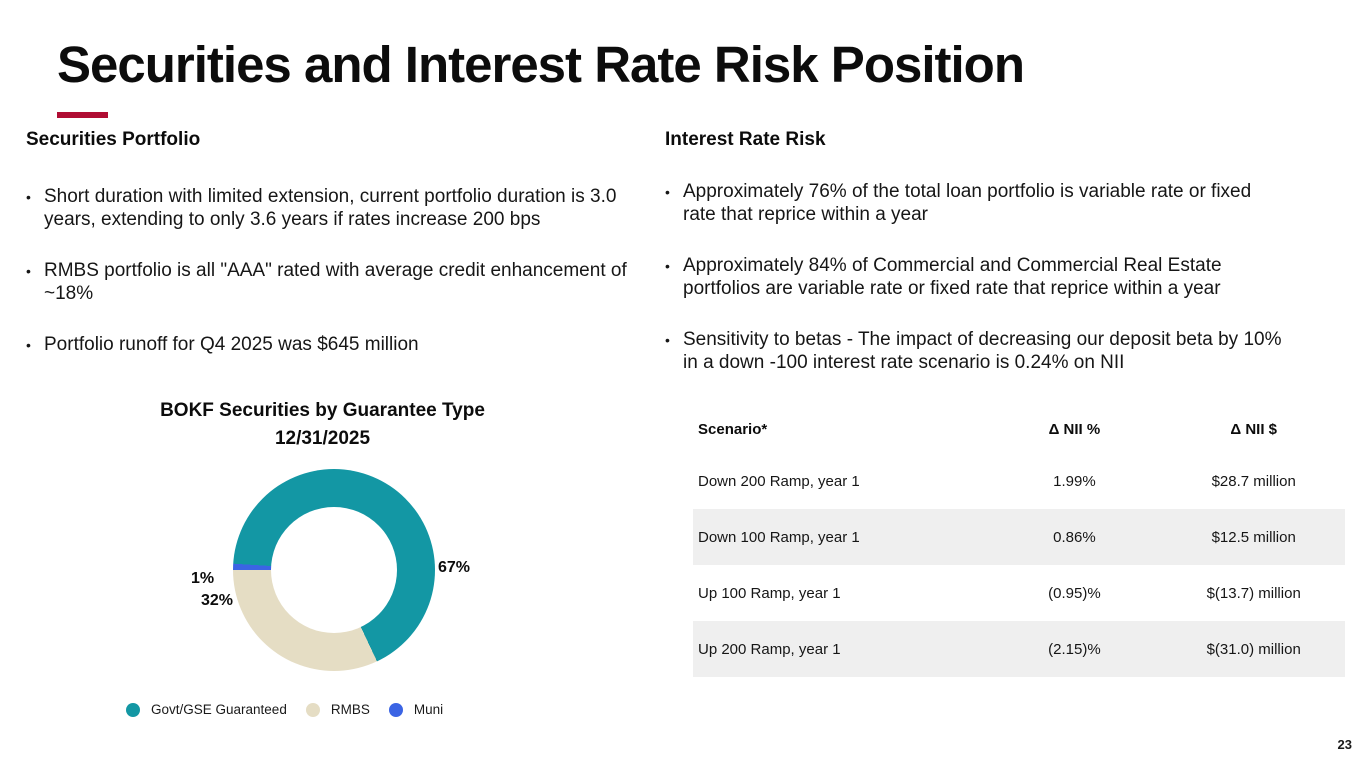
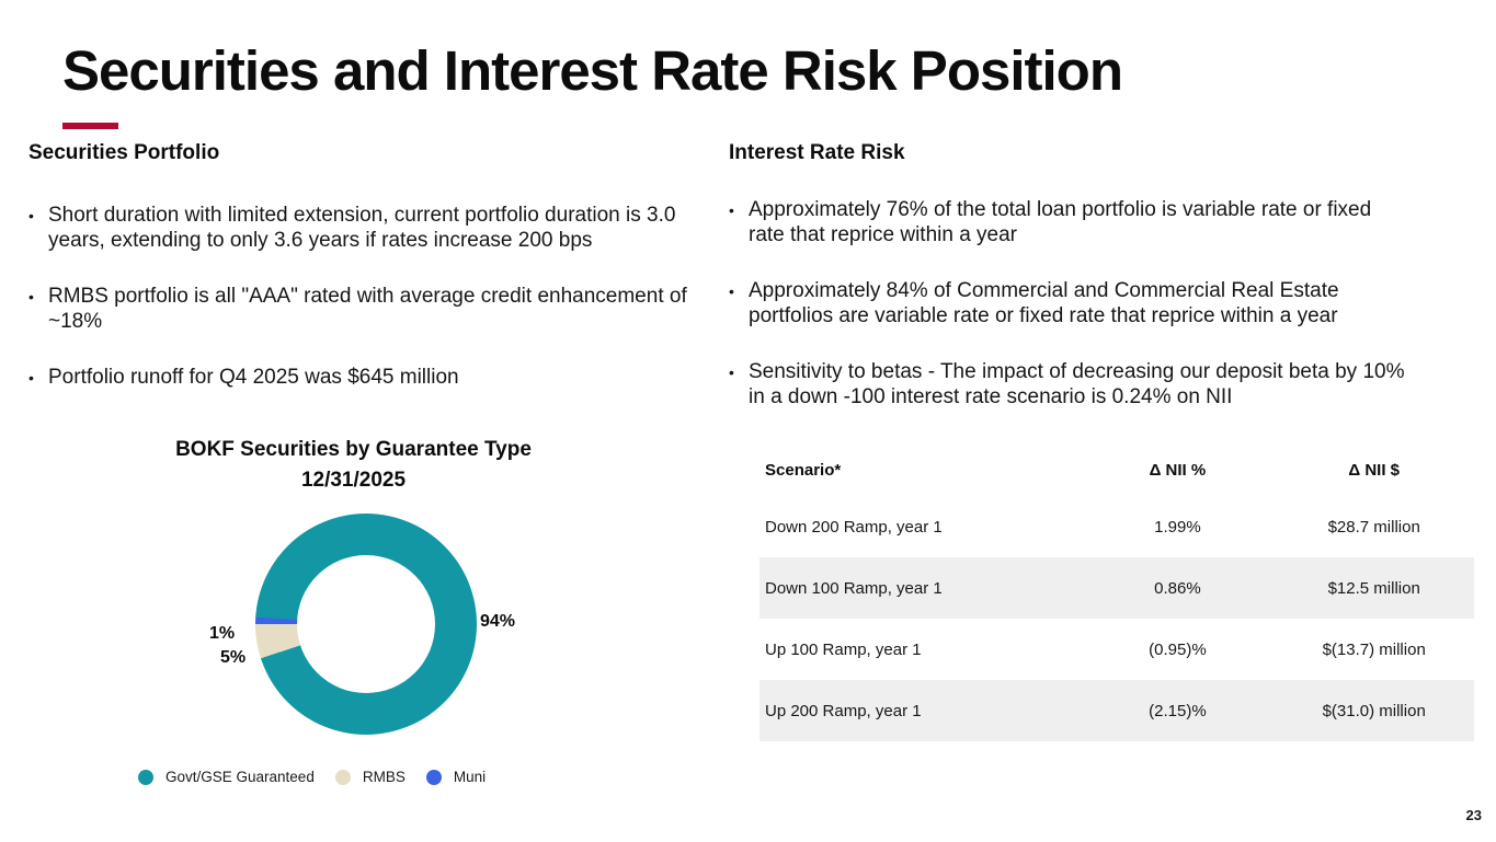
Govt/GSE Guaranteed: 67% -> 94%
RMBS: 32% -> 5%
